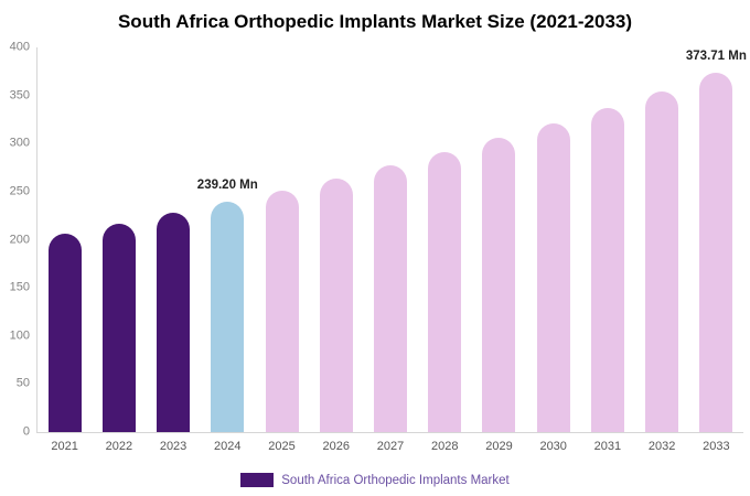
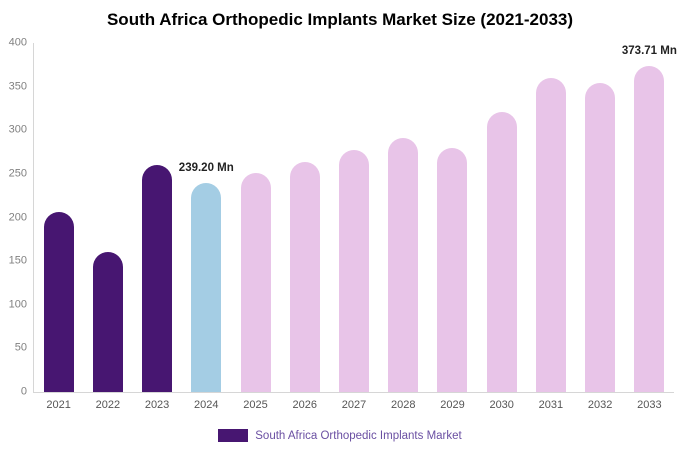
2022: 220 -> 160
2023: 230 -> 260
2029: 310 -> 280
2031: 340 -> 360
